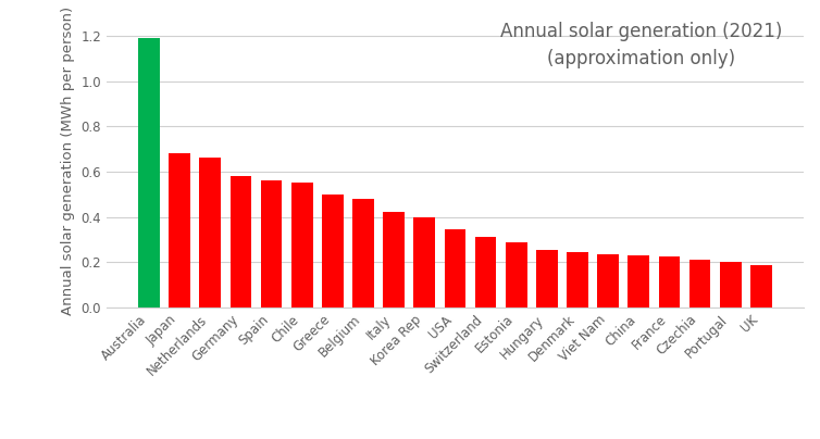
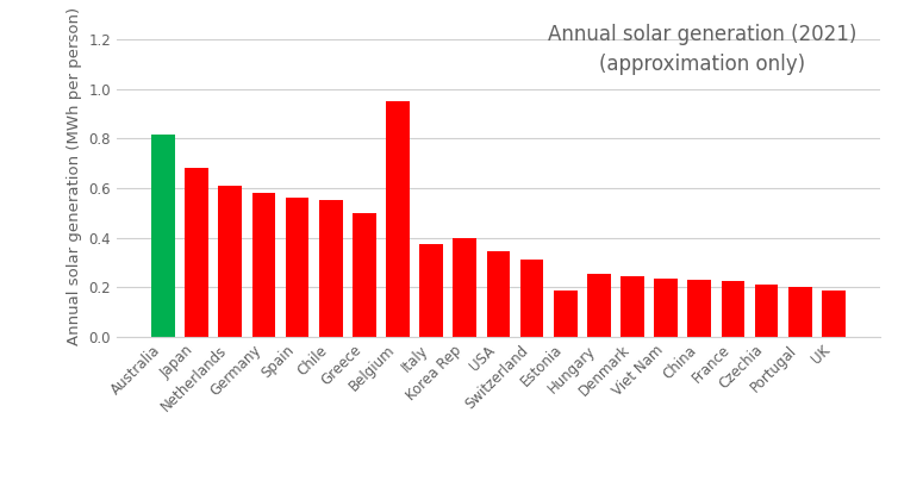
Australia: 1.190 -> 0.815
Netherlands: 0.660 -> 0.610
Belgium: 0.480 -> 0.950
Italy: 0.420 -> 0.375
Estonia: 0.285 -> 0.185
